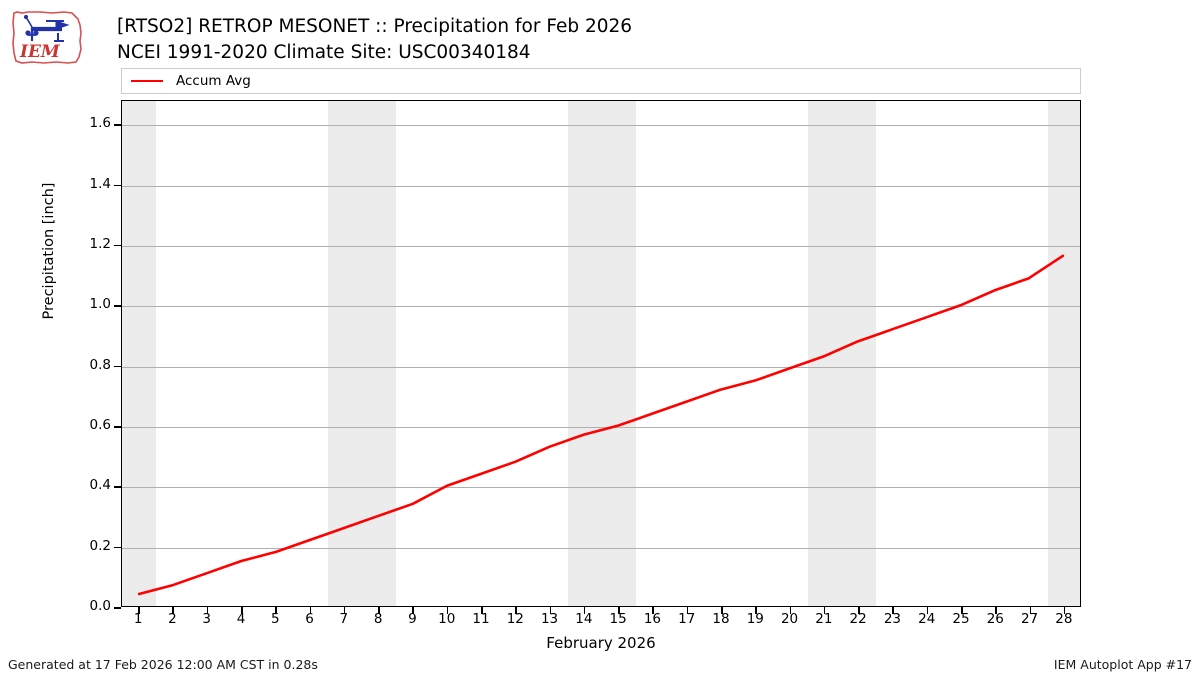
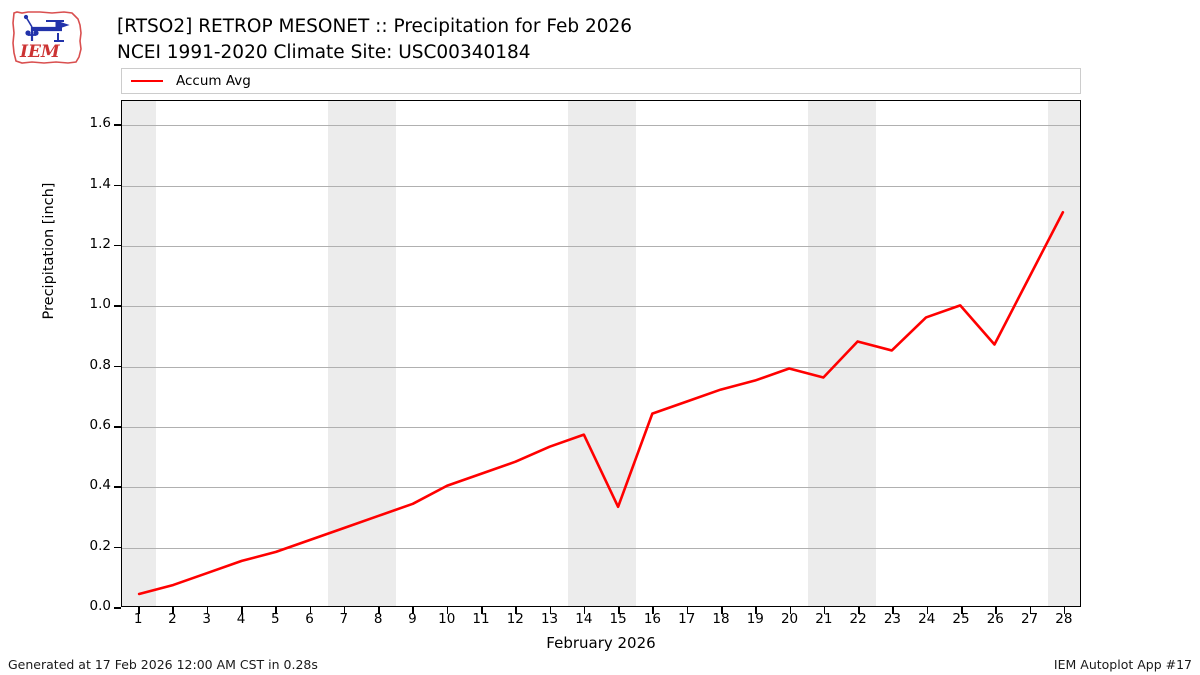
15: 0.60 -> 0.33
21: 0.83 -> 0.76
23: 0.92 -> 0.85
26: 1.05 -> 0.87
28: 1.17 -> 1.31
